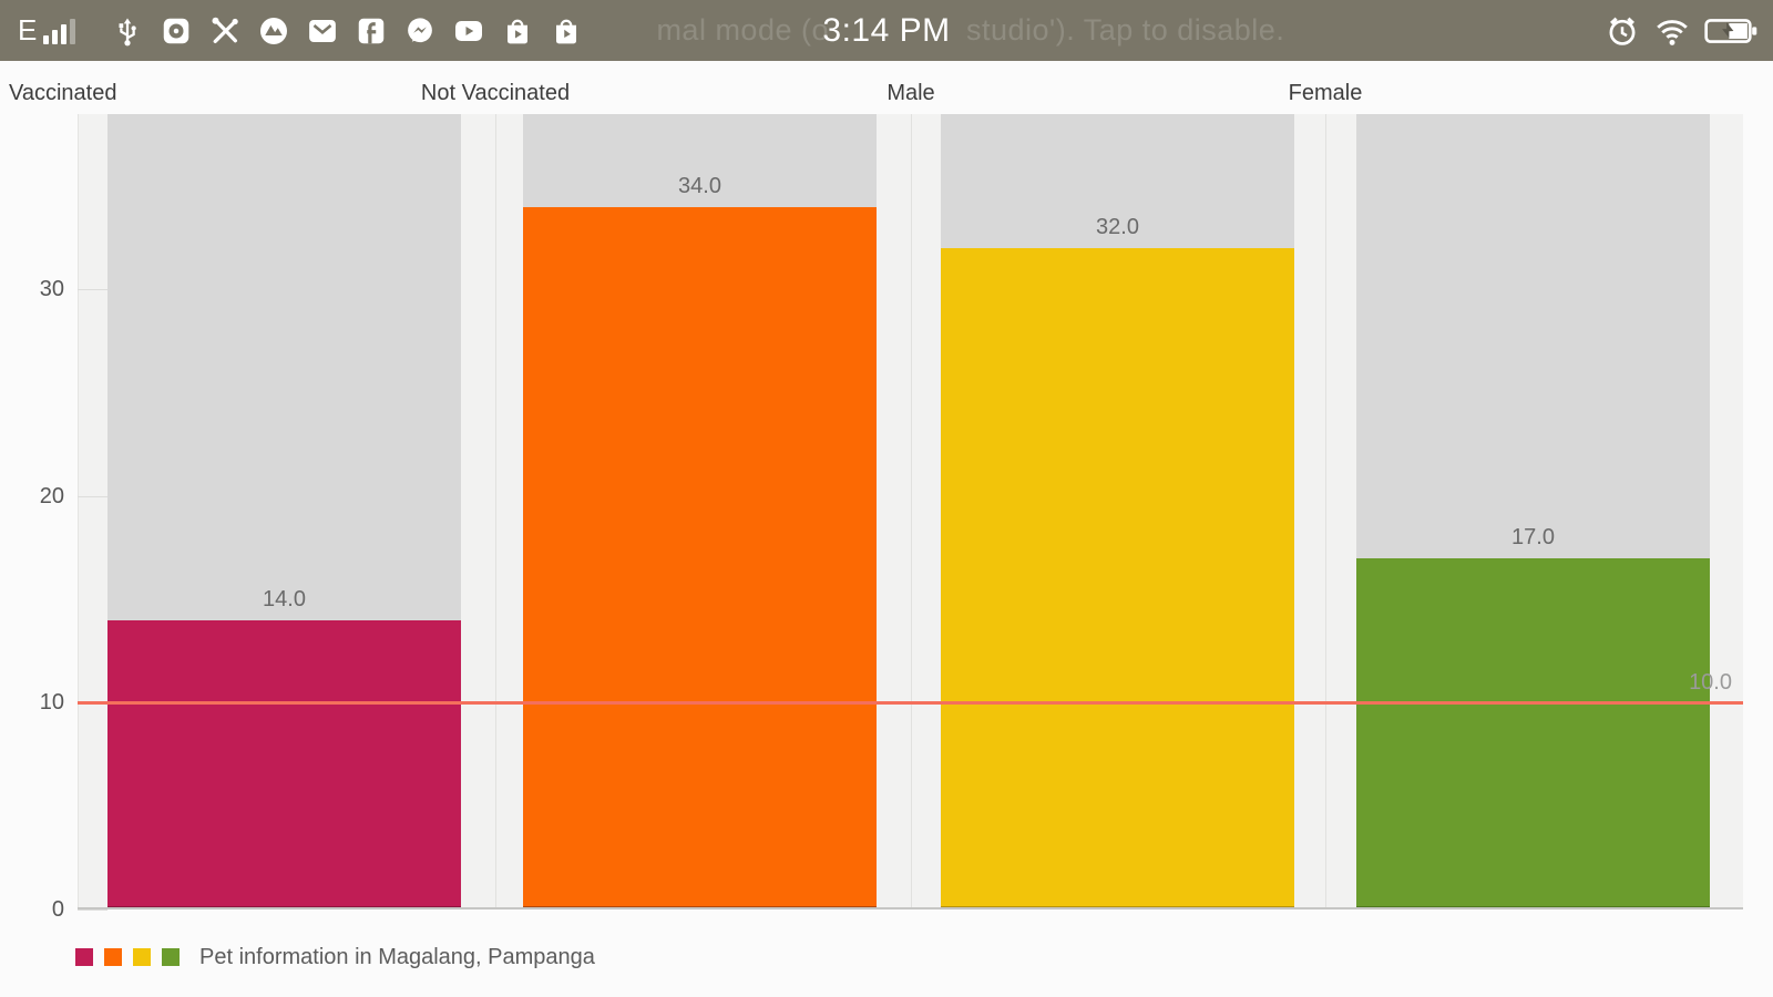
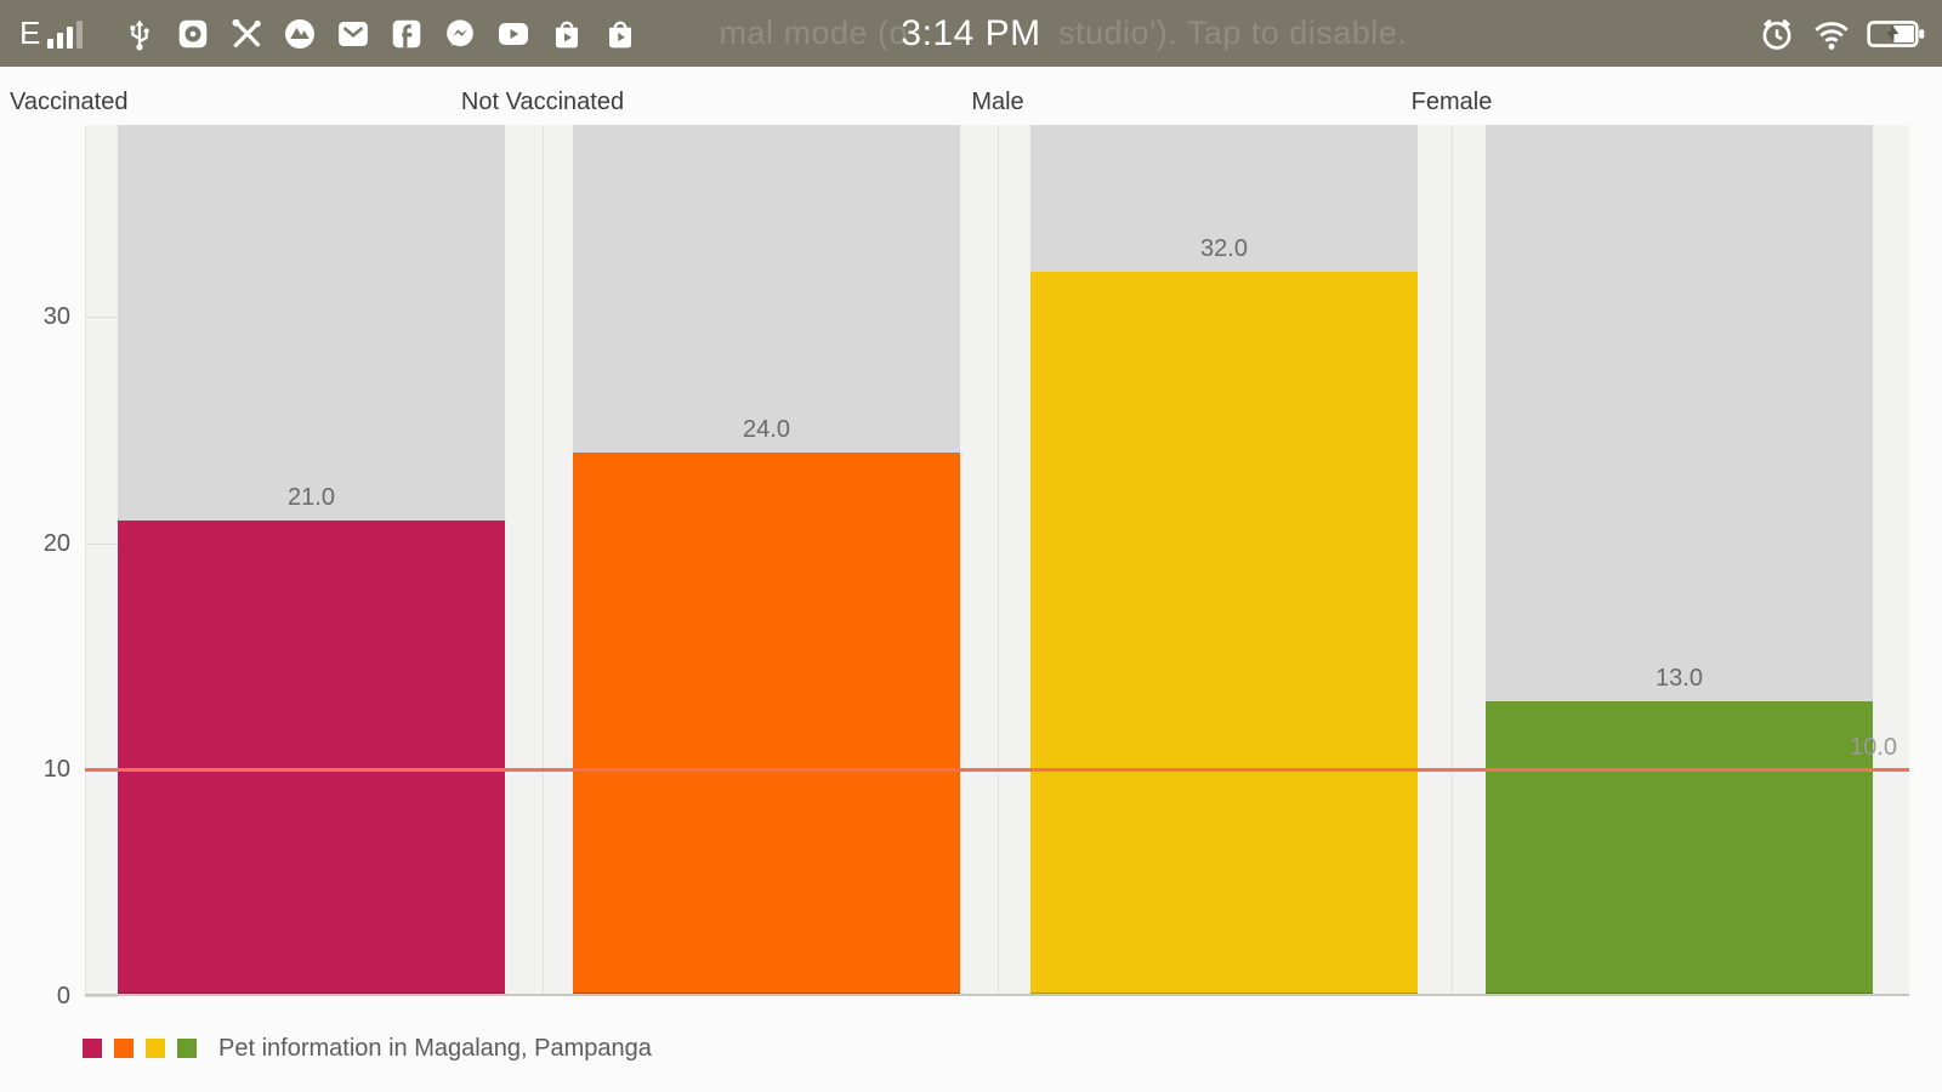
Vaccinated: 14.0 -> 21.0
Not Vaccinated: 34.0 -> 24.0
Female: 17.0 -> 13.0
